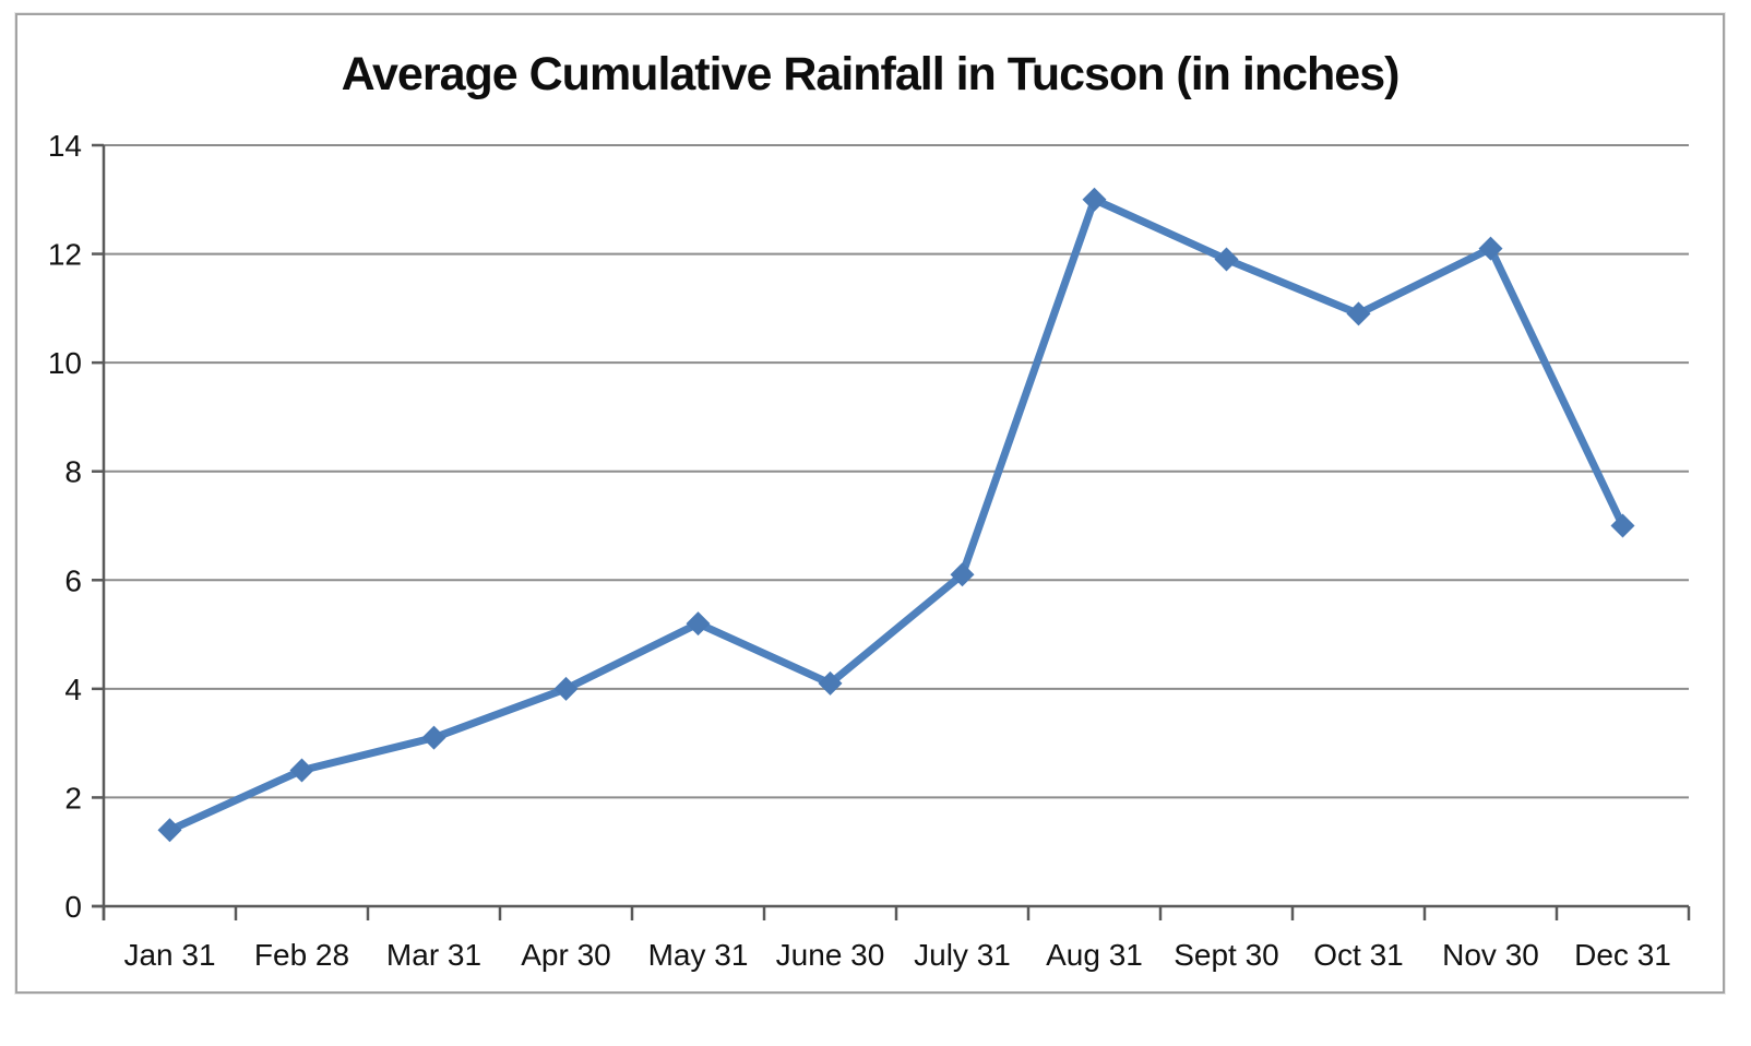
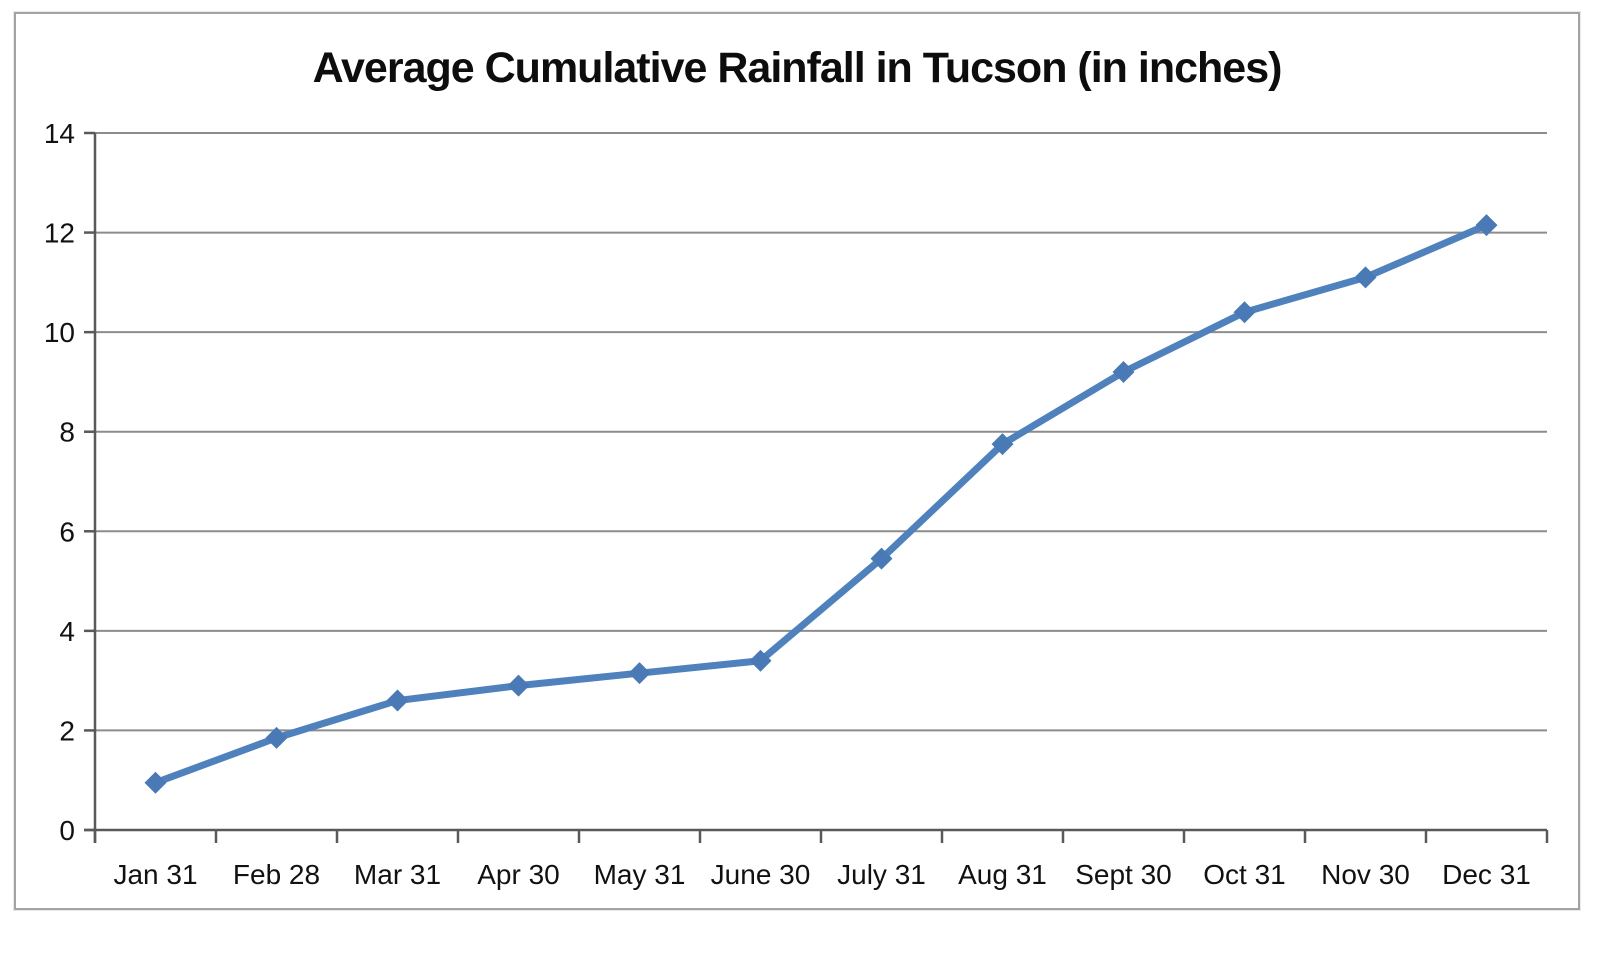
Jan 31: 1.4 -> 0.9
Feb 28: 2.5 -> 1.9
Mar 31: 3.1 -> 2.6
Apr 30: 4.0 -> 2.9
May 31: 5.2 -> 3.1
June 30: 4.1 -> 3.4
July 31: 6.1 -> 5.5
Aug 31: 13.0 -> 7.8
Sept 30: 11.9 -> 9.2
Oct 31: 10.9 -> 10.4
Nov 30: 12.1 -> 11.1
Dec 31: 7.0 -> 12.2
